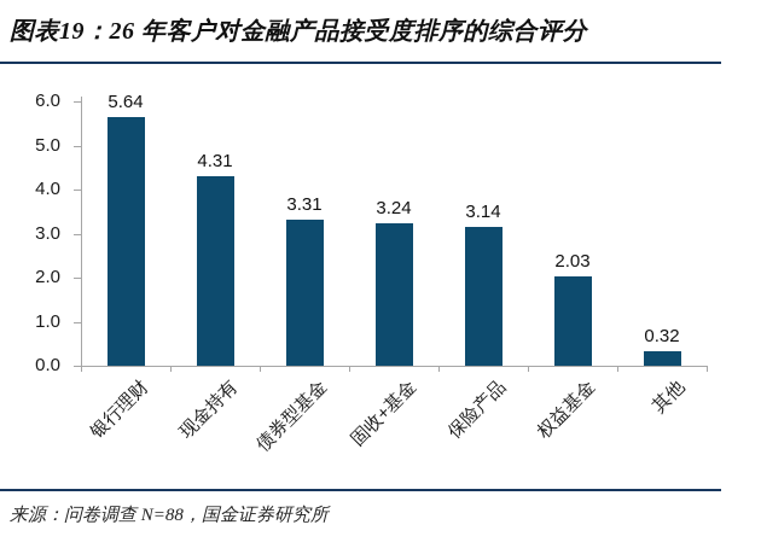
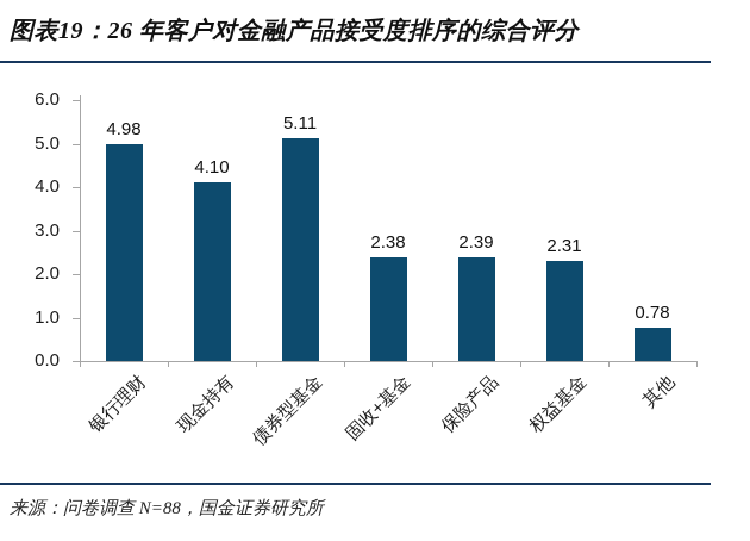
银行理财: 5.64 -> 4.98
现金持有: 4.31 -> 4.10
债券型基金: 3.31 -> 5.11
固收+基金: 3.24 -> 2.38
保险产品: 3.14 -> 2.39
权益基金: 2.03 -> 2.31
其他: 0.32 -> 0.78
